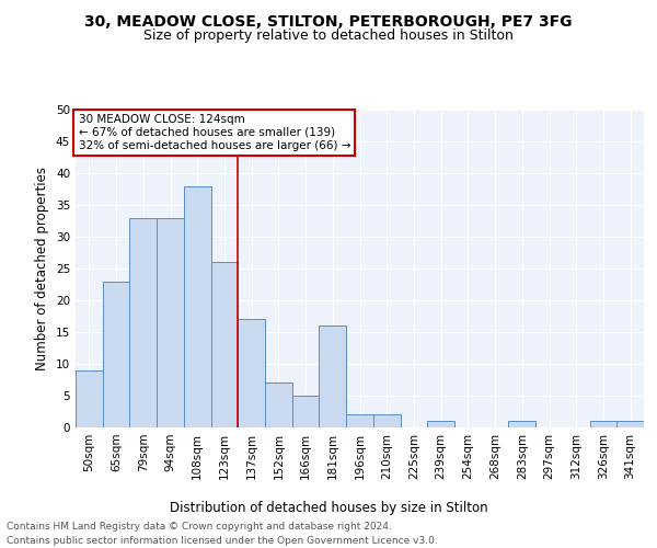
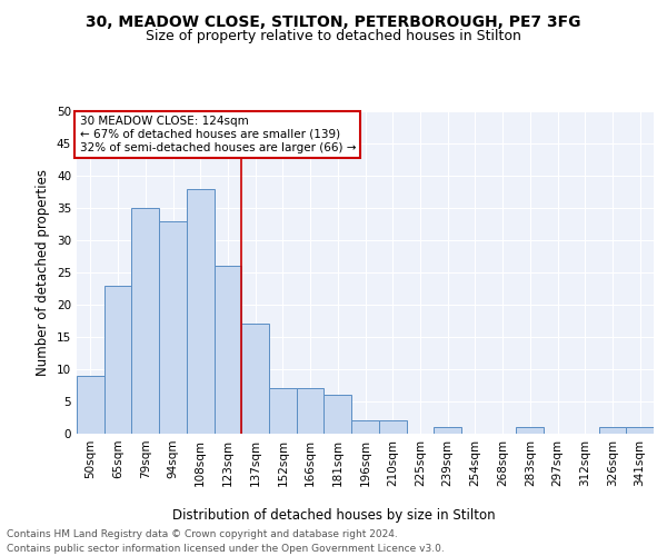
79sqm: 33 -> 35
166sqm: 5 -> 7
181sqm: 16 -> 6
